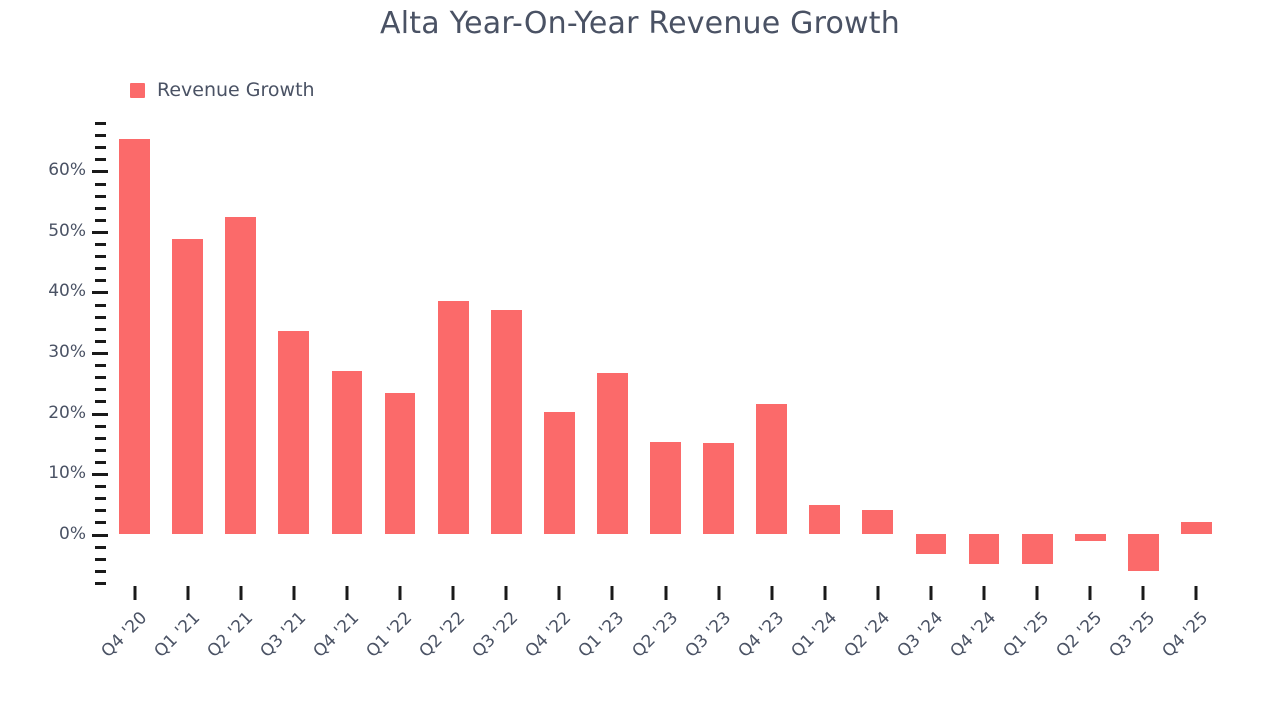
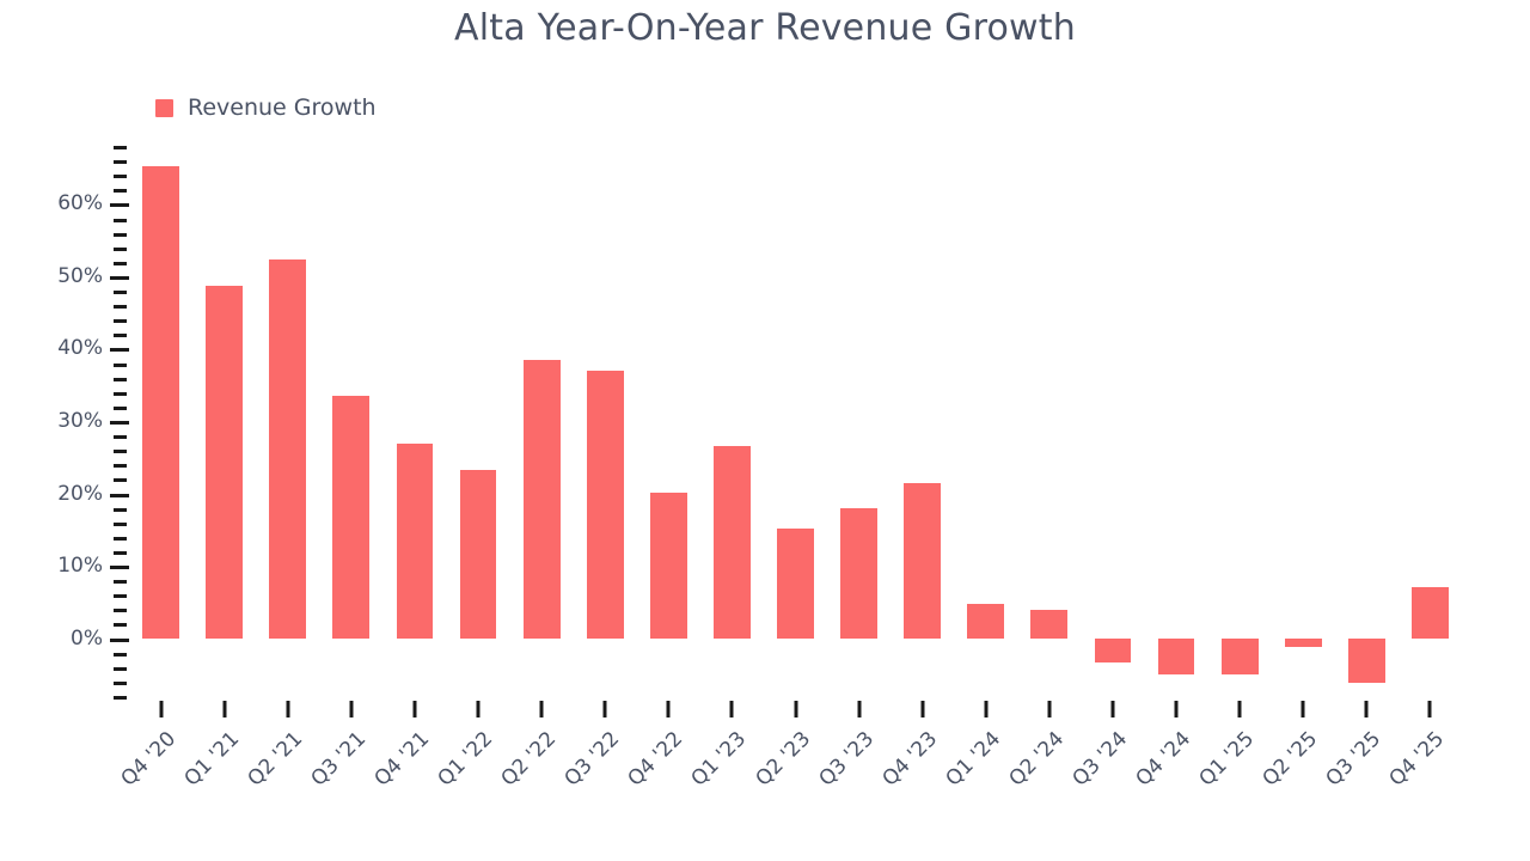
Q3 '23: 15% -> 18%
Q4 '25: 2% -> 7%
